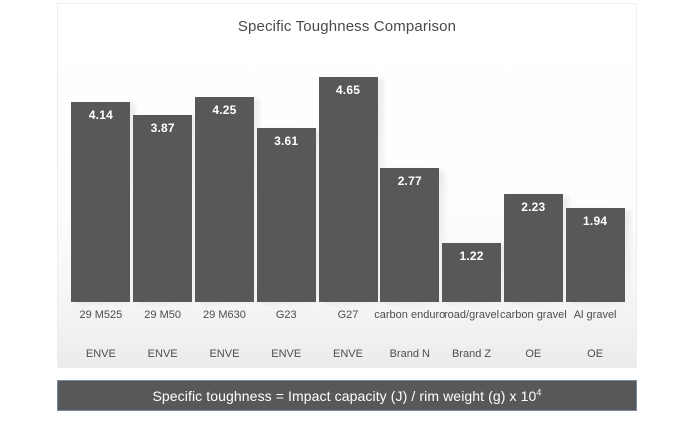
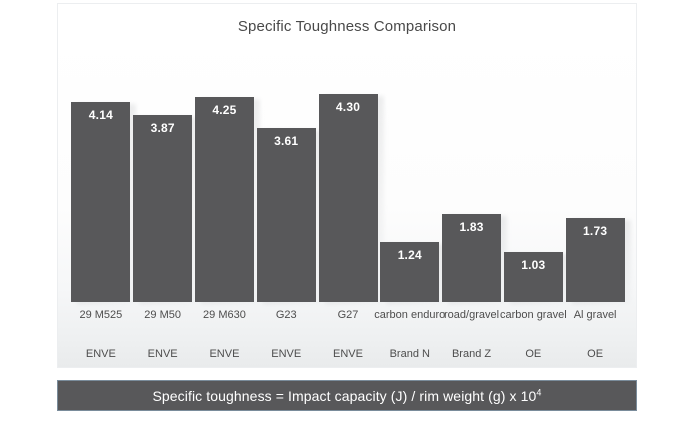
G27: 4.65 -> 4.30
carbon enduro: 2.77 -> 1.24
road/gravel: 1.22 -> 1.83
carbon gravel: 2.23 -> 1.03
Al gravel: 1.94 -> 1.73
